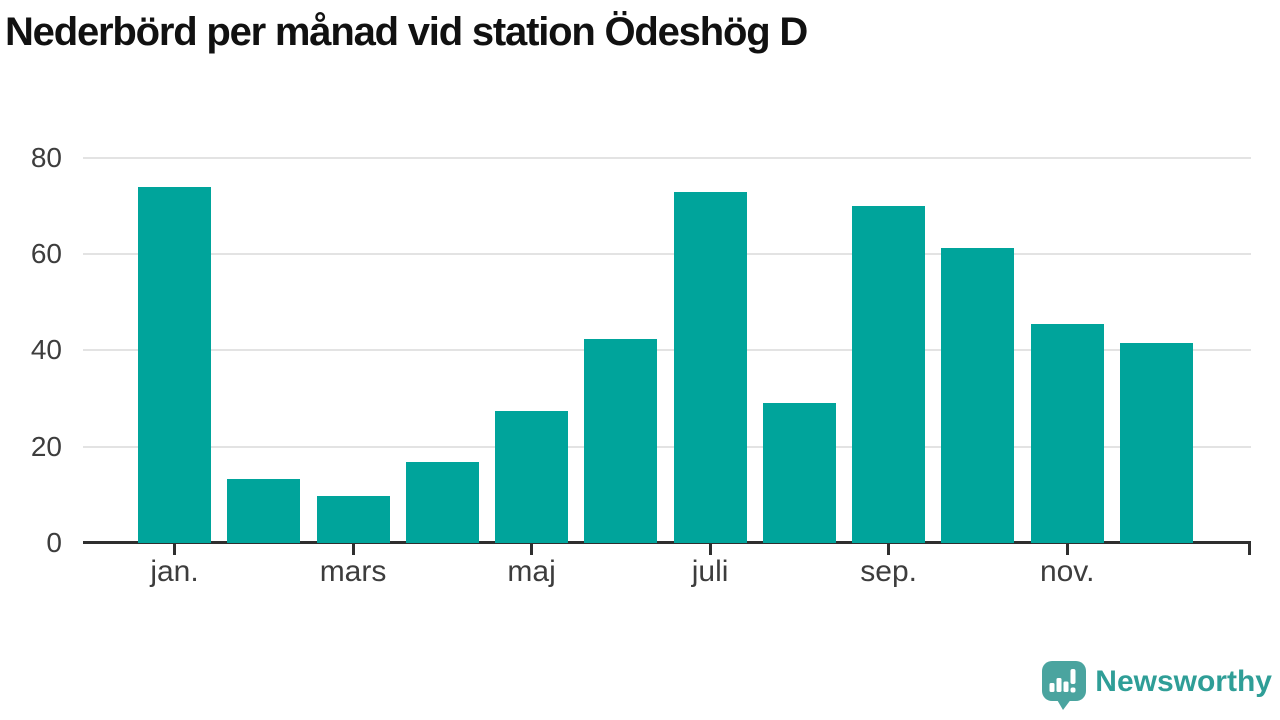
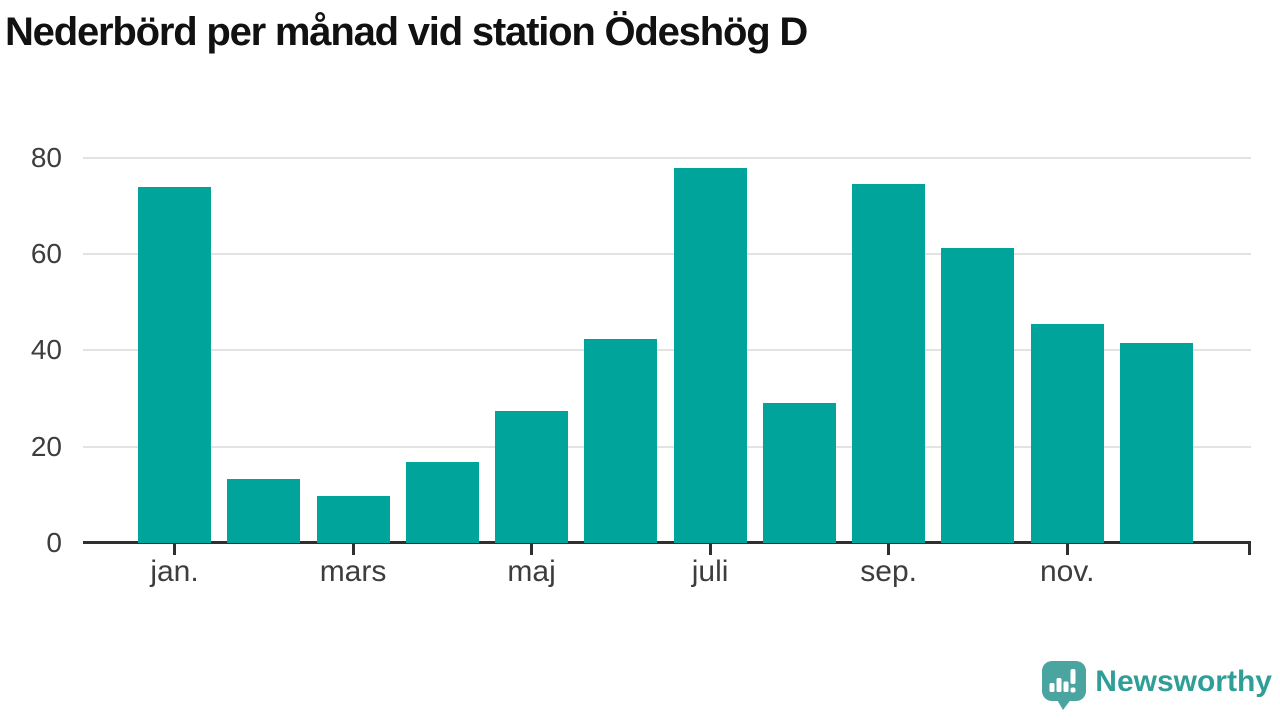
juli: 73 -> 78
sep.: 70 -> 75
